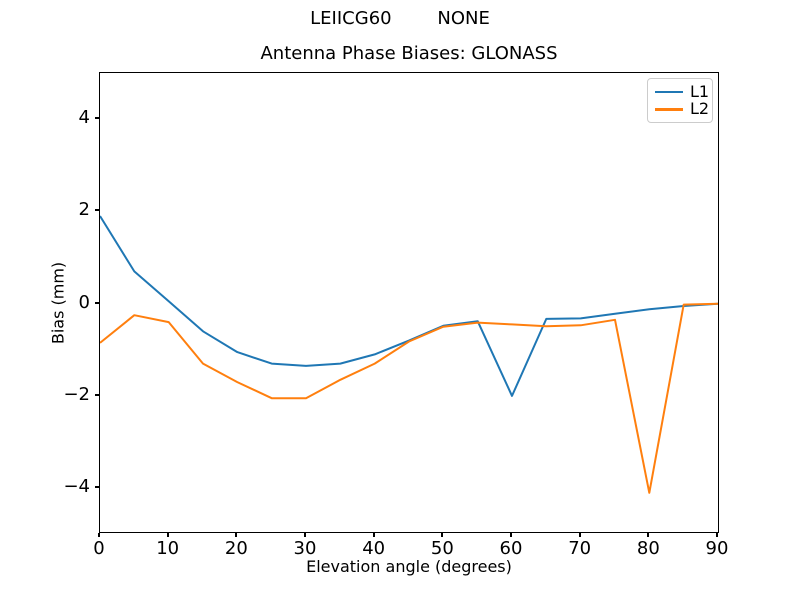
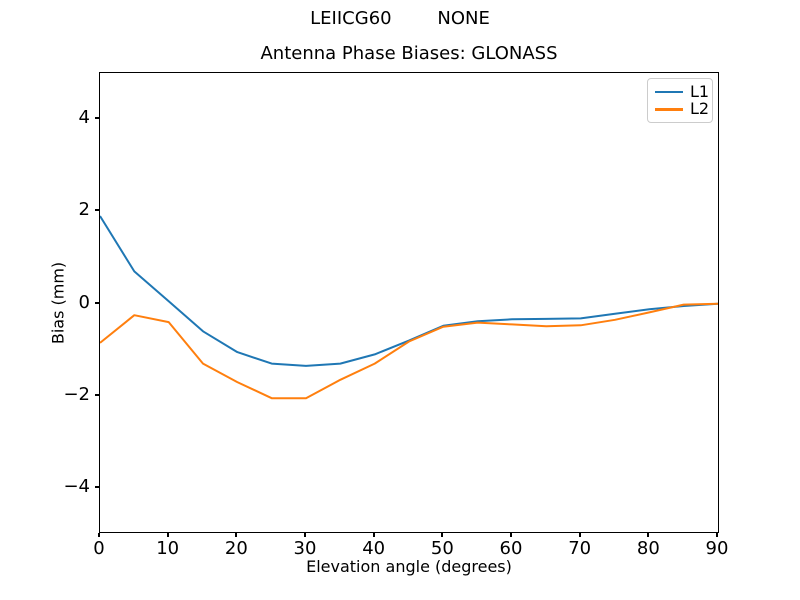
L1/60: -2.0 -> -0.3
L2/80: -4.1 -> -0.2
